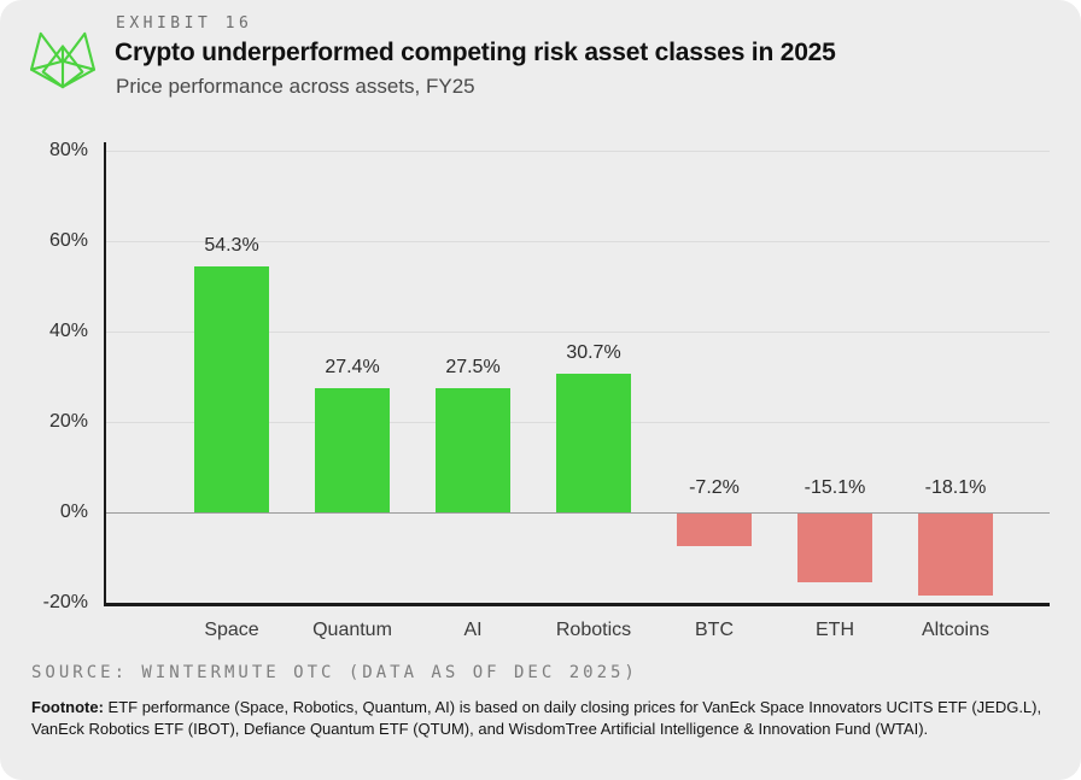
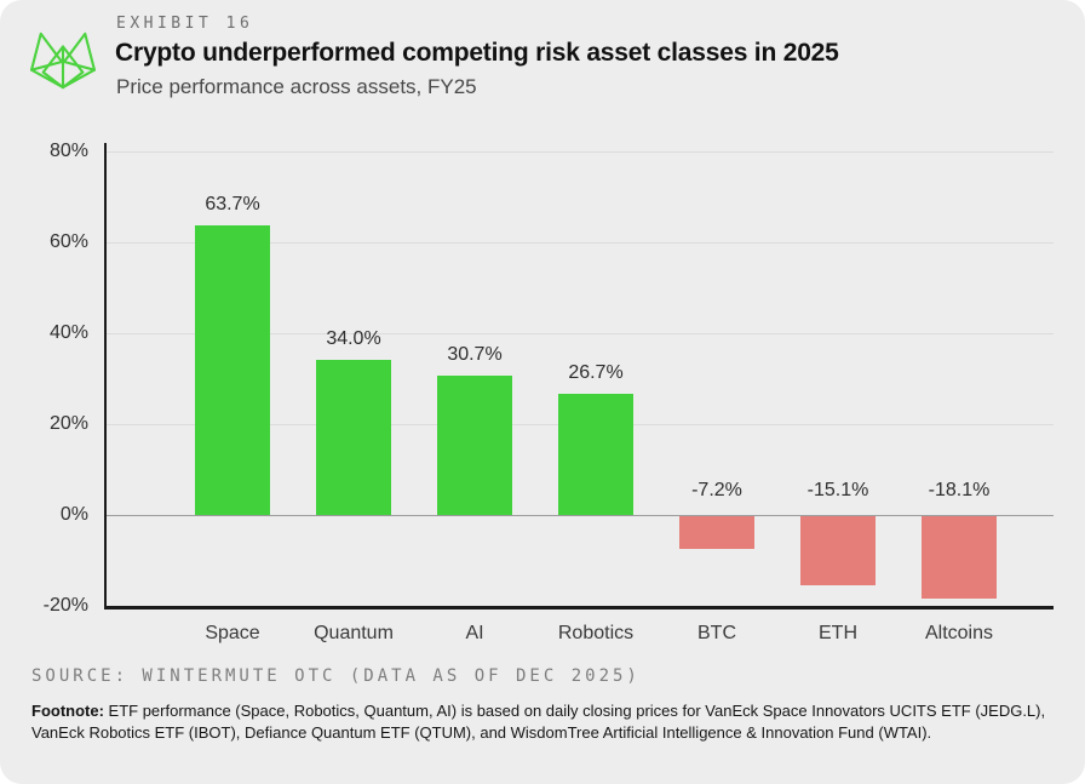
Space: 54.3% -> 63.7%
Quantum: 27.4% -> 34.0%
AI: 27.5% -> 30.7%
Robotics: 30.7% -> 26.7%
